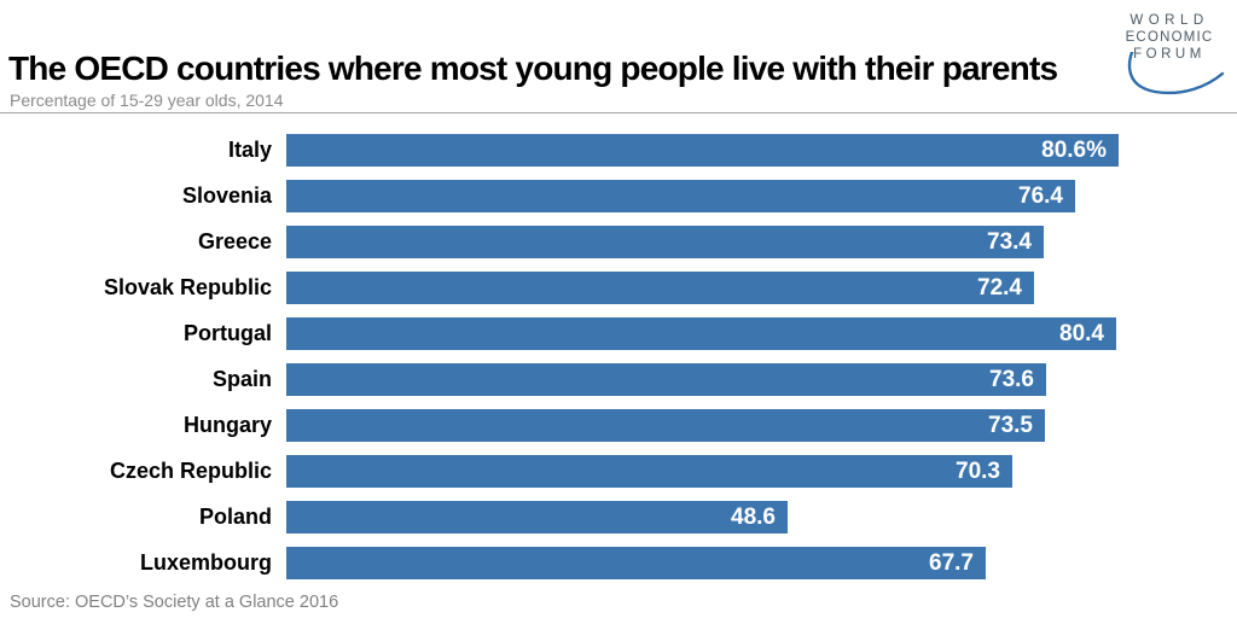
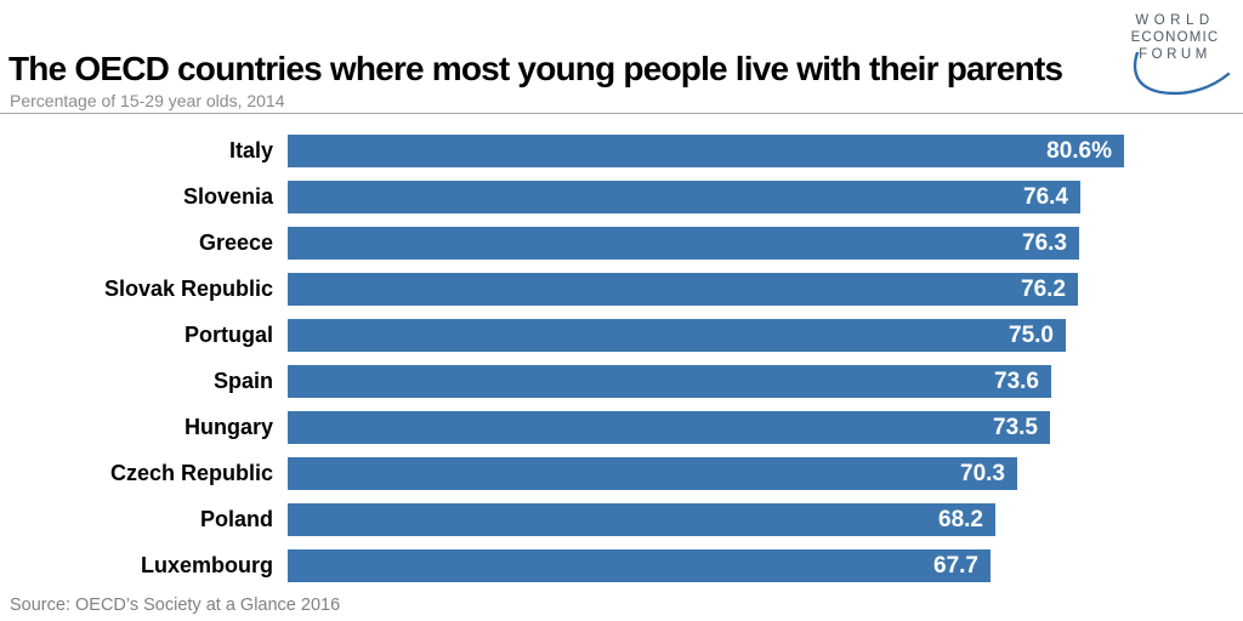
Greece: 73.4 -> 76.3
Slovak Republic: 72.4 -> 76.2
Portugal: 80.4 -> 75.0
Poland: 48.6 -> 68.2
